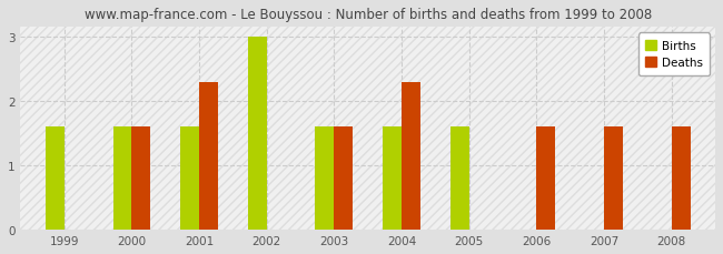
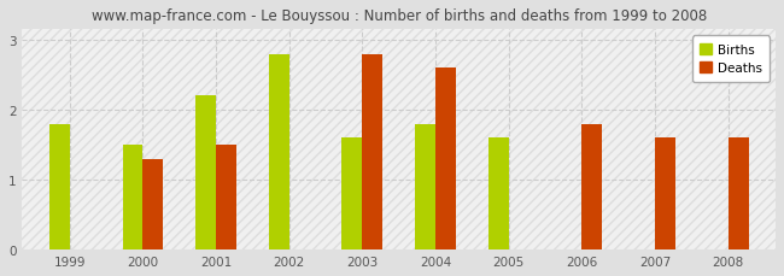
Births/1999: 1.6 -> 1.8
Births/2000: 1.6 -> 1.5
Deaths/2000: 1.6 -> 1.3
Births/2001: 1.6 -> 2.2
Deaths/2001: 2.3 -> 1.5
Births/2002: 3.0 -> 2.8
Deaths/2003: 1.6 -> 2.8
Births/2004: 1.6 -> 1.8
Deaths/2004: 2.3 -> 2.6
Deaths/2006: 1.6 -> 1.8
